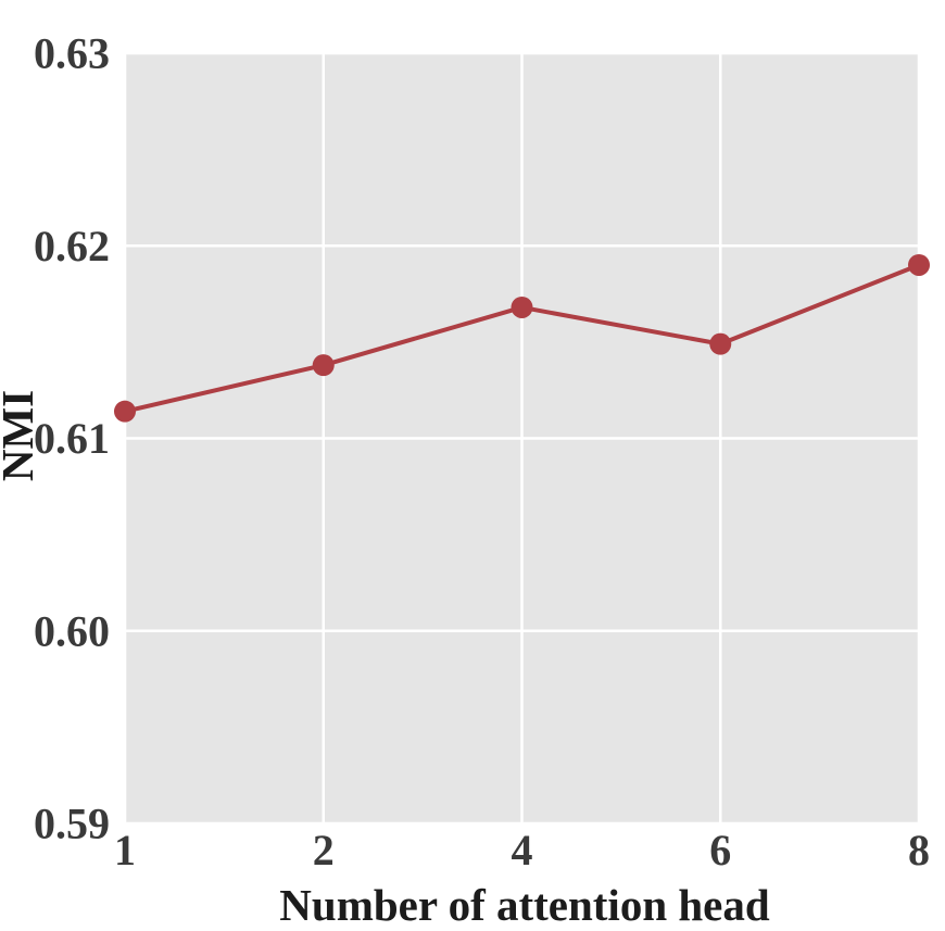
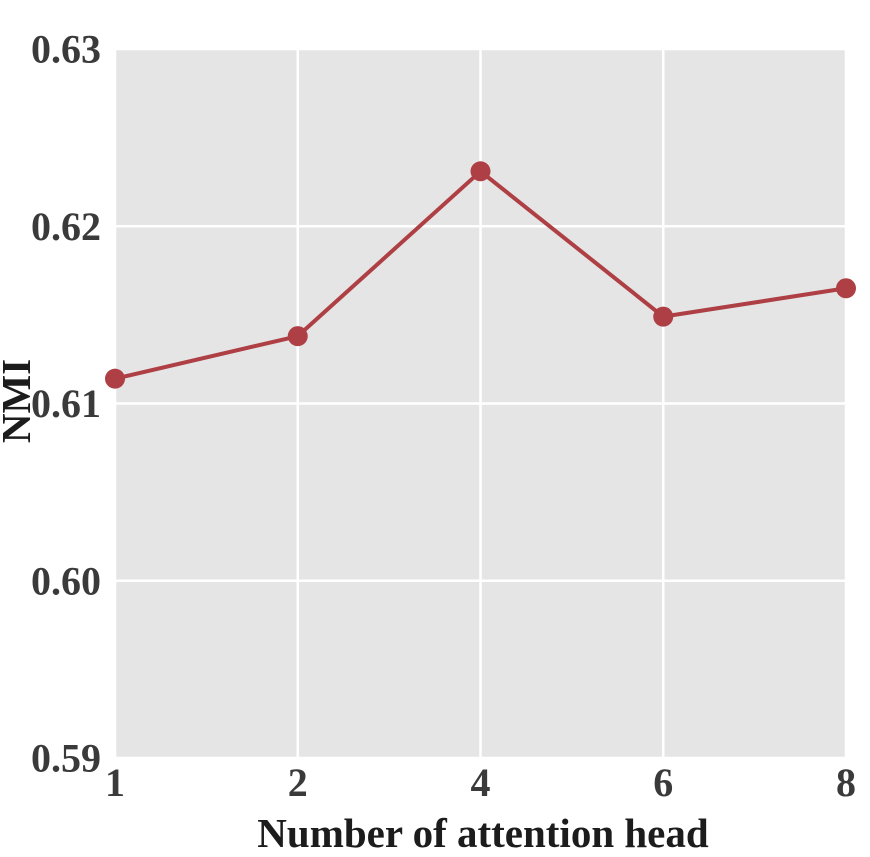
4: 0.6168 -> 0.6231
8: 0.6190 -> 0.6165
